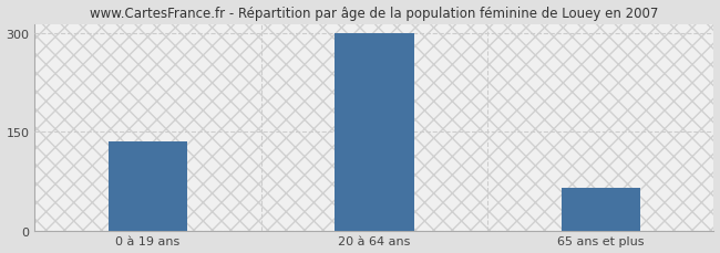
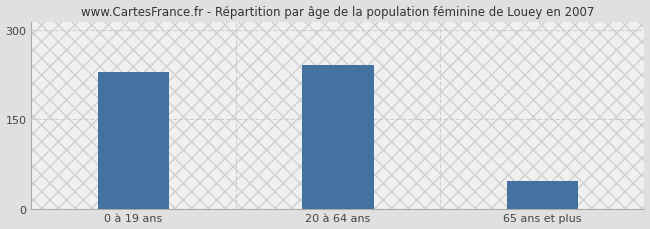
0 à 19 ans: 136 -> 230
20 à 64 ans: 301 -> 242
65 ans et plus: 65 -> 46
